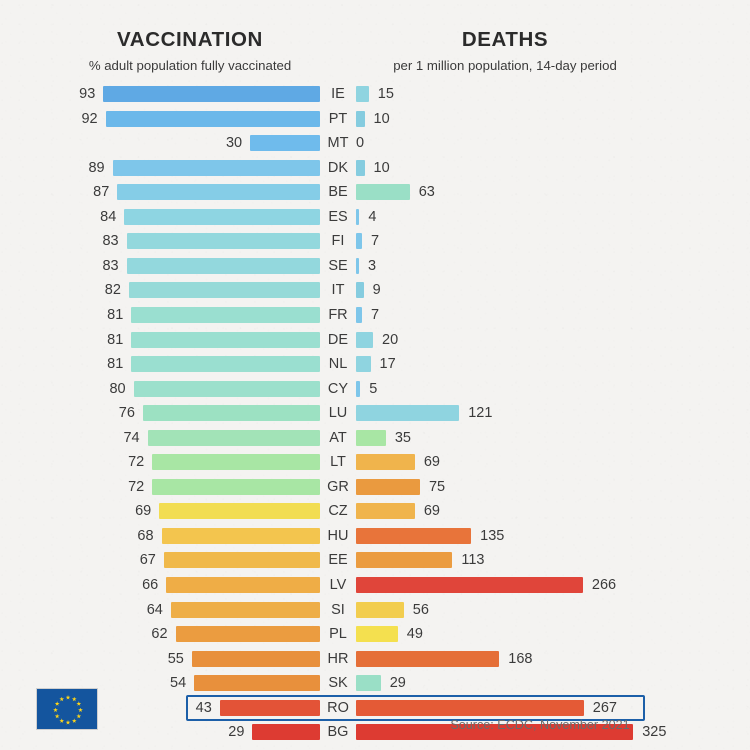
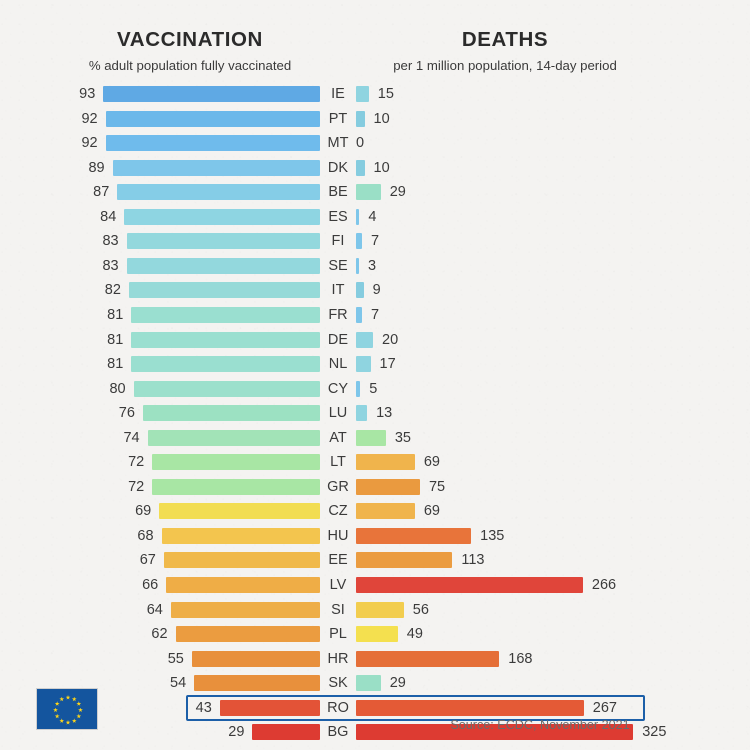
VACCINATION/MT: 30 -> 92
DEATHS/BE: 63 -> 29
DEATHS/LU: 121 -> 13
